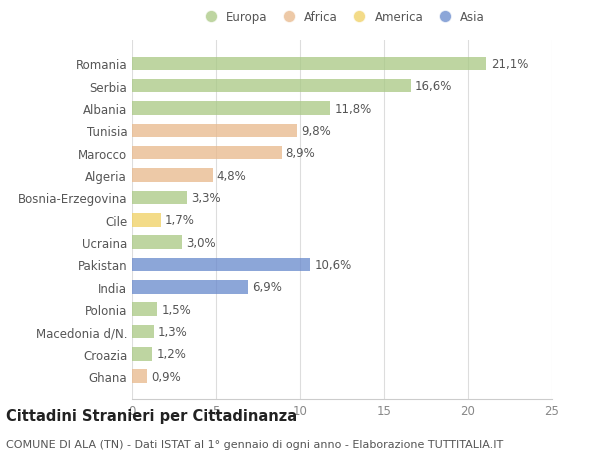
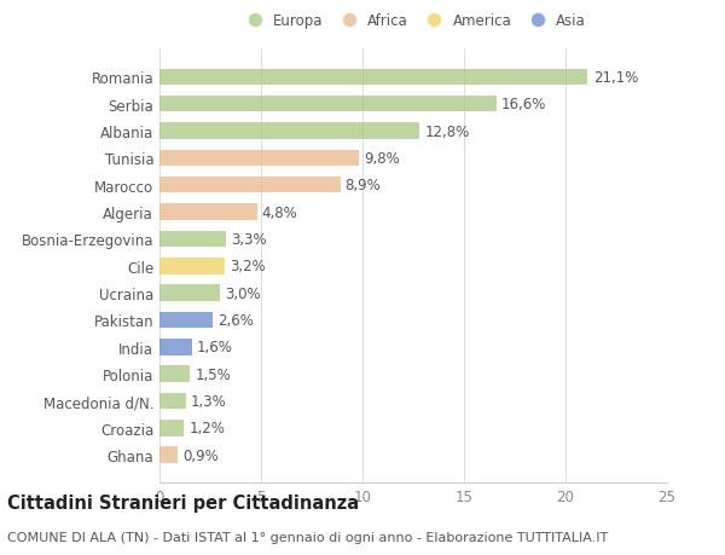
Albania: 11,8% -> 12,8%
Cile: 1,7% -> 3,2%
Pakistan: 10,6% -> 2,6%
India: 6,9% -> 1,6%
